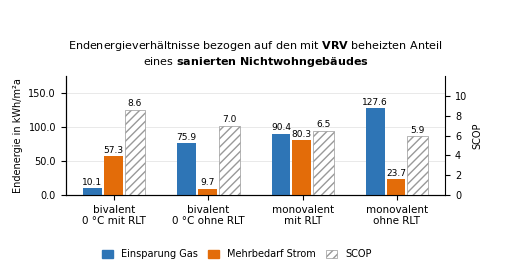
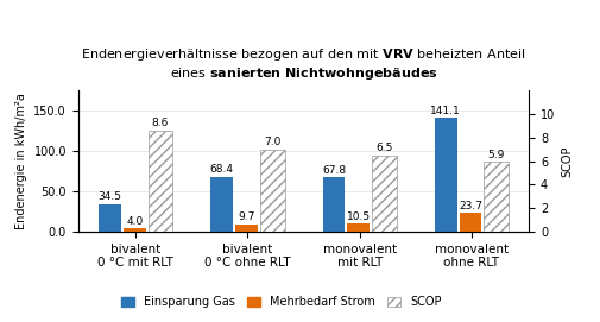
Einsparung Gas/bivalent 0 °C mit RLT: 10.1 -> 34.5
Mehrbedarf Strom/bivalent 0 °C mit RLT: 57.3 -> 4.0
Einsparung Gas/bivalent 0 °C ohne RLT: 75.9 -> 68.4
Einsparung Gas/monovalent mit RLT: 90.4 -> 67.8
Mehrbedarf Strom/monovalent mit RLT: 80.3 -> 10.5
Einsparung Gas/monovalent ohne RLT: 127.6 -> 141.1
